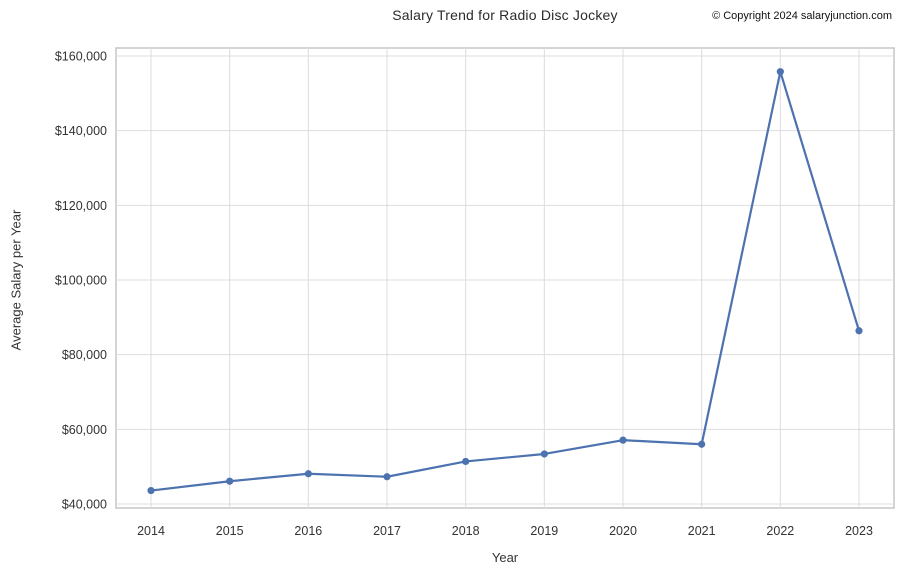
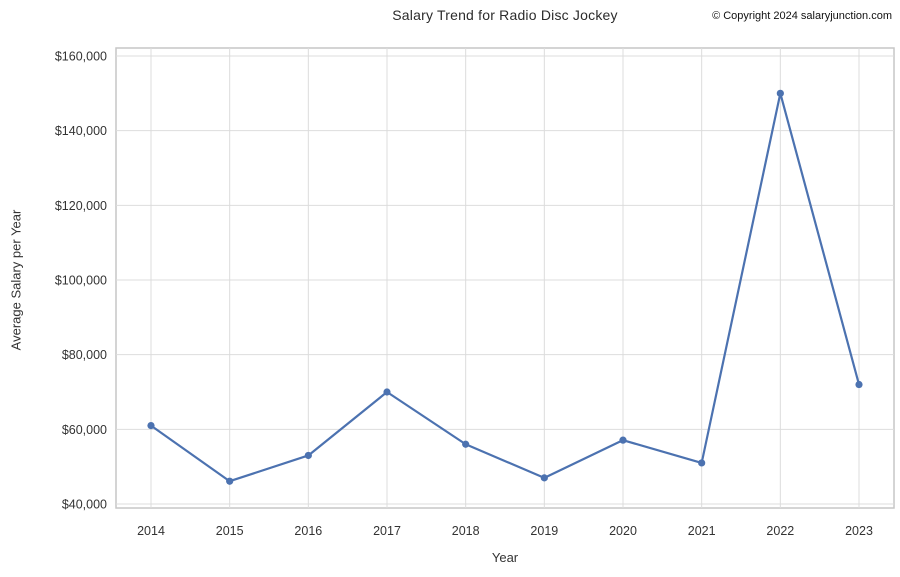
2014: $44000 -> $61000
2016: $48000 -> $53000
2017: $47000 -> $70000
2018: $51000 -> $56000
2019: $53000 -> $47000
2021: $56000 -> $51000
2022: $156000 -> $150000
2023: $86000 -> $72000
